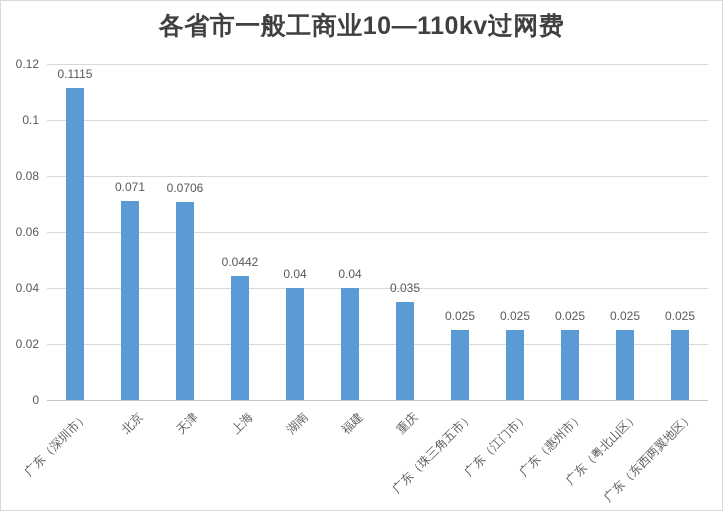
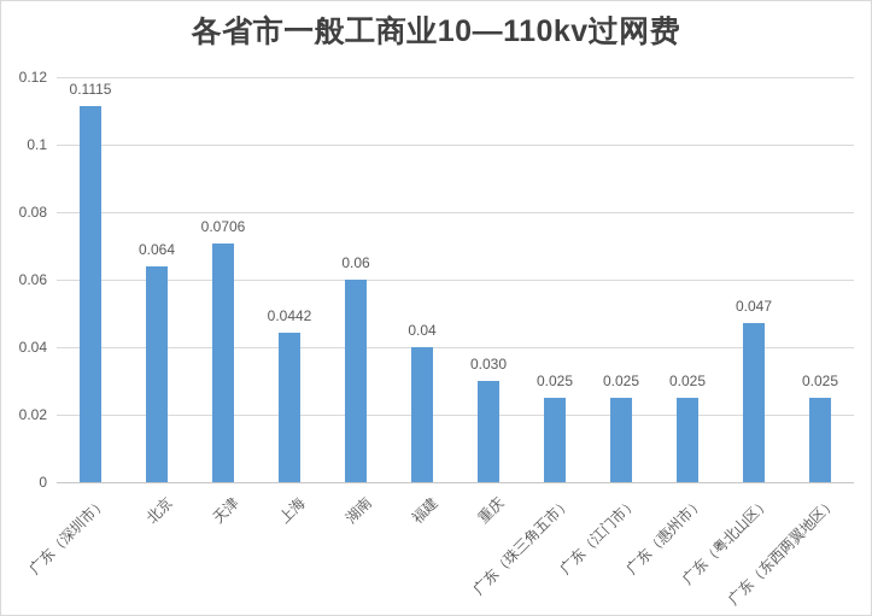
北京: 0.071 -> 0.064
湖南: 0.04 -> 0.06
重庆: 0.035 -> 0.030
广东（粤北山区）: 0.025 -> 0.047
